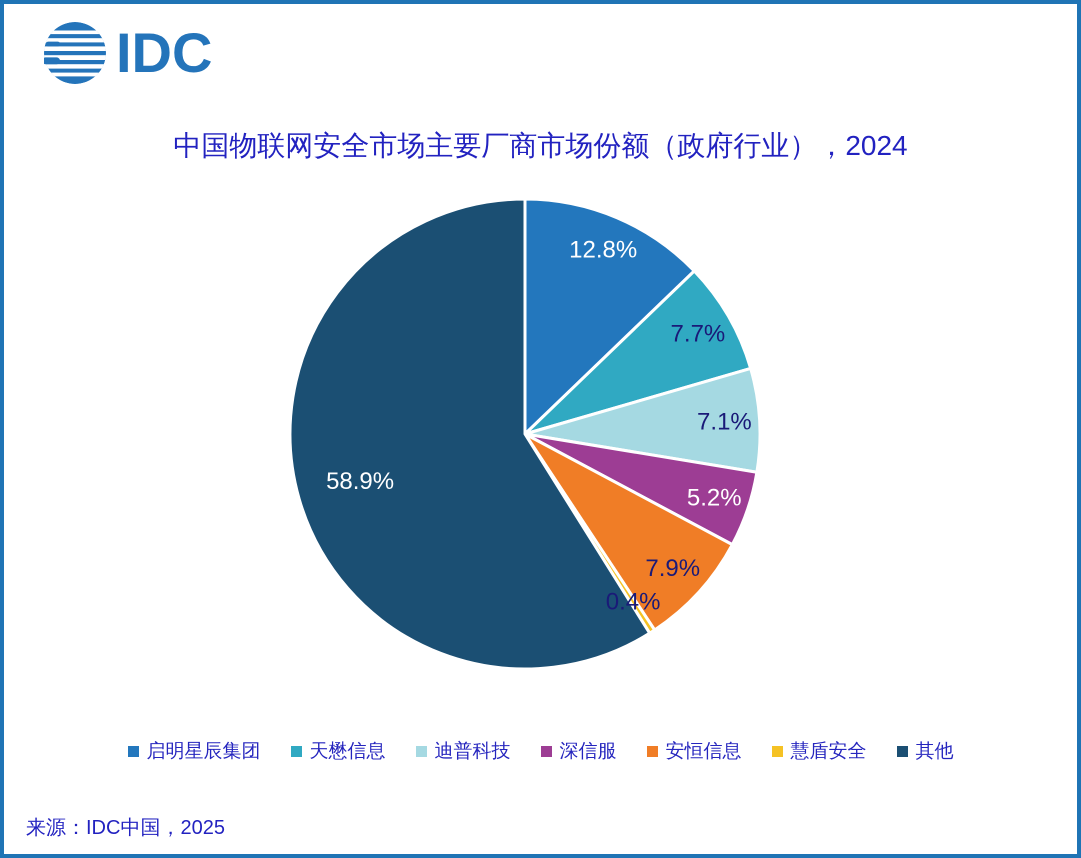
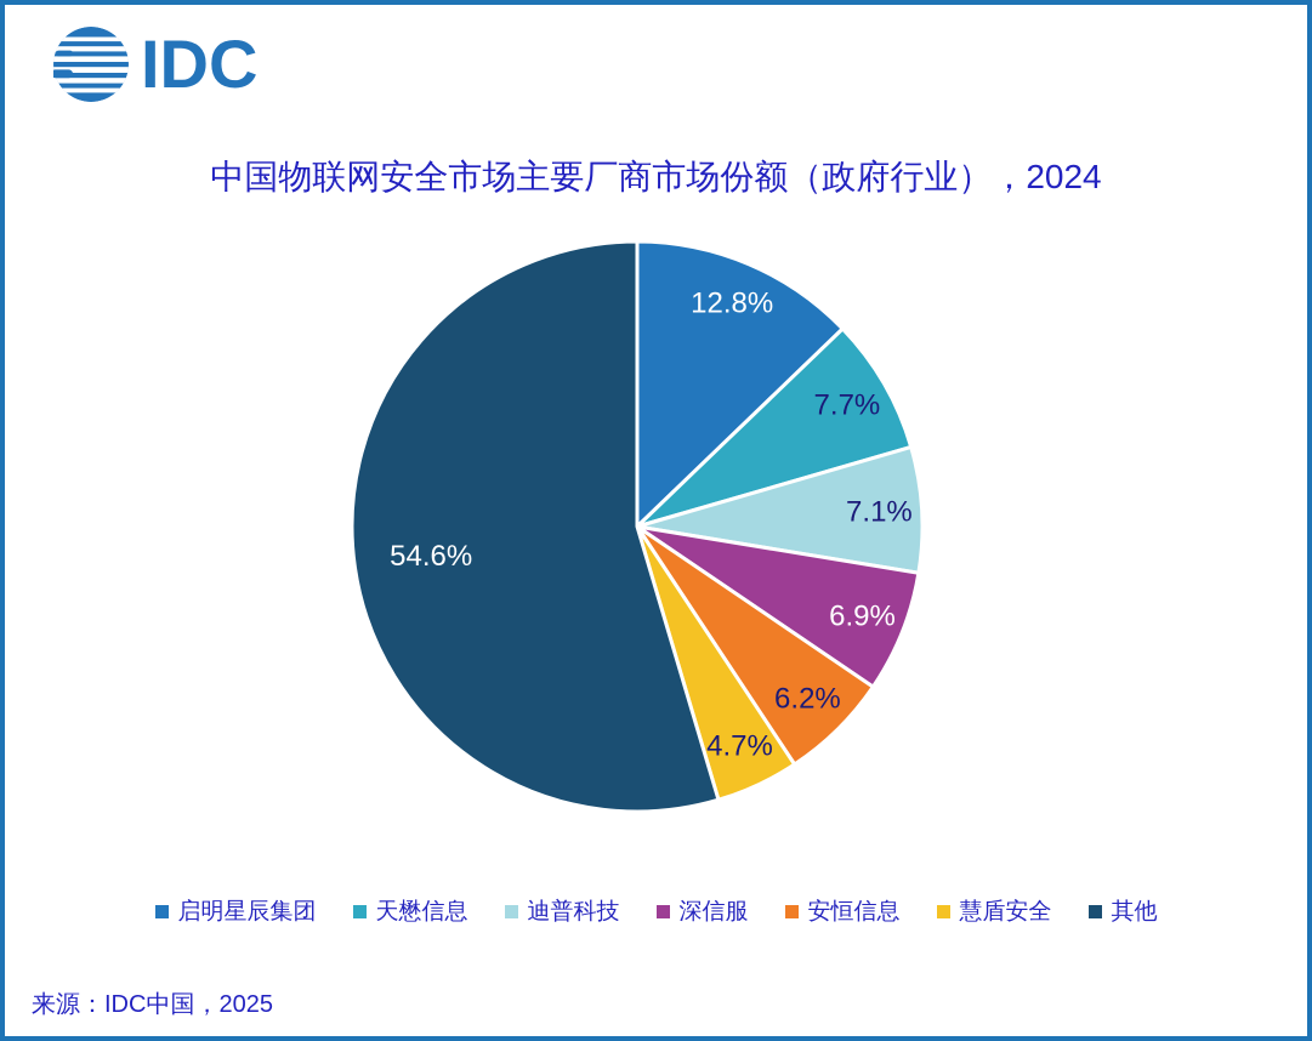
深信服: 5.2% -> 6.9%
安恒信息: 7.9% -> 6.2%
慧盾安全: 0.4% -> 4.7%
其他: 58.9% -> 54.6%
